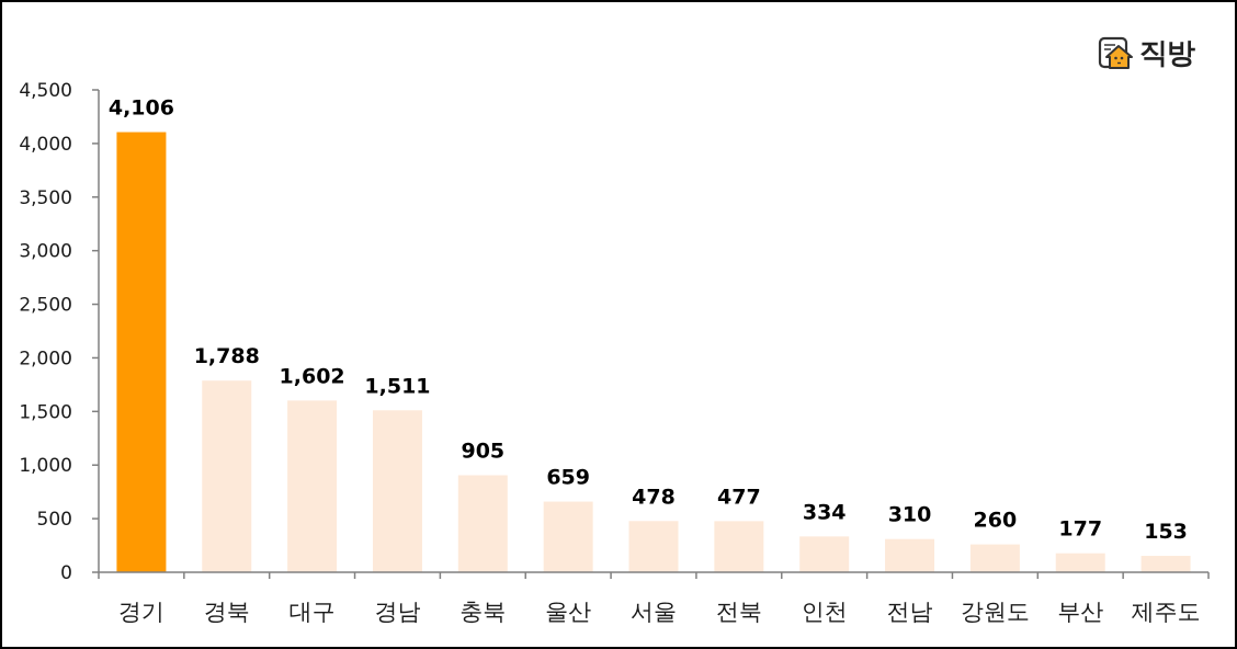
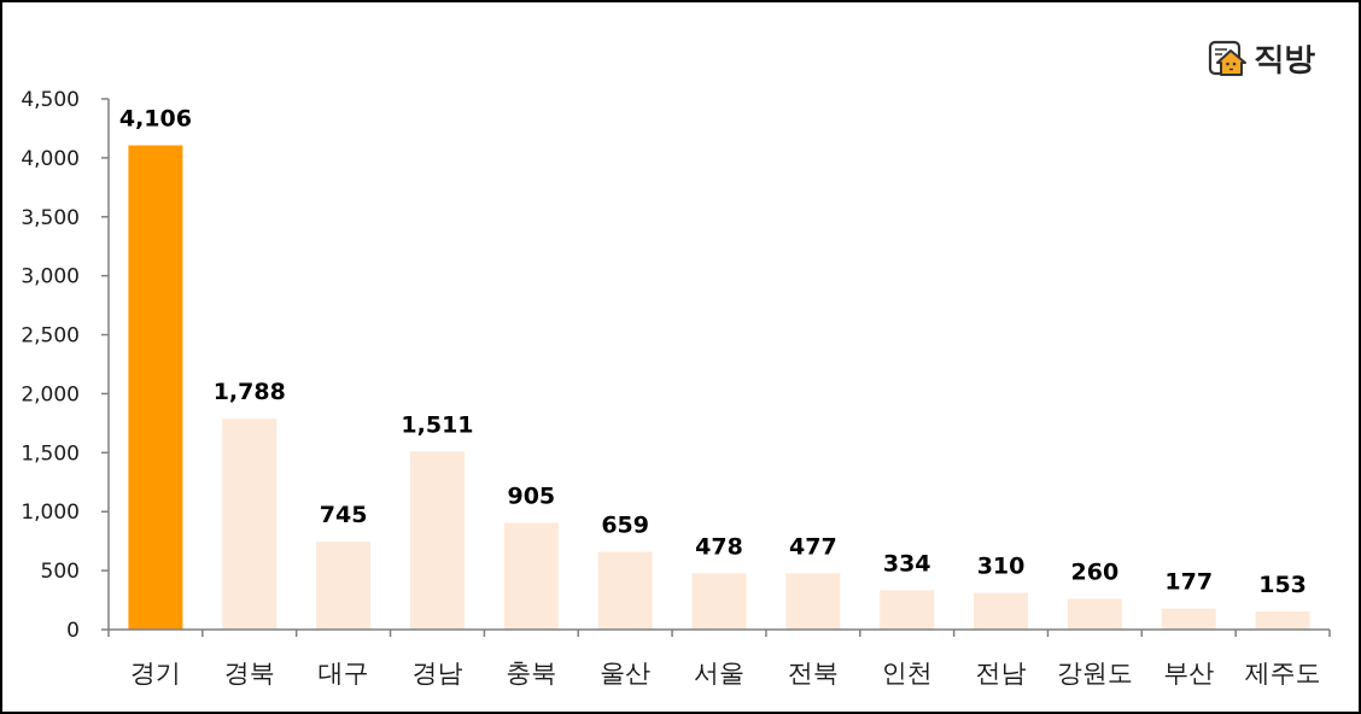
대구: 1,602 -> 745
